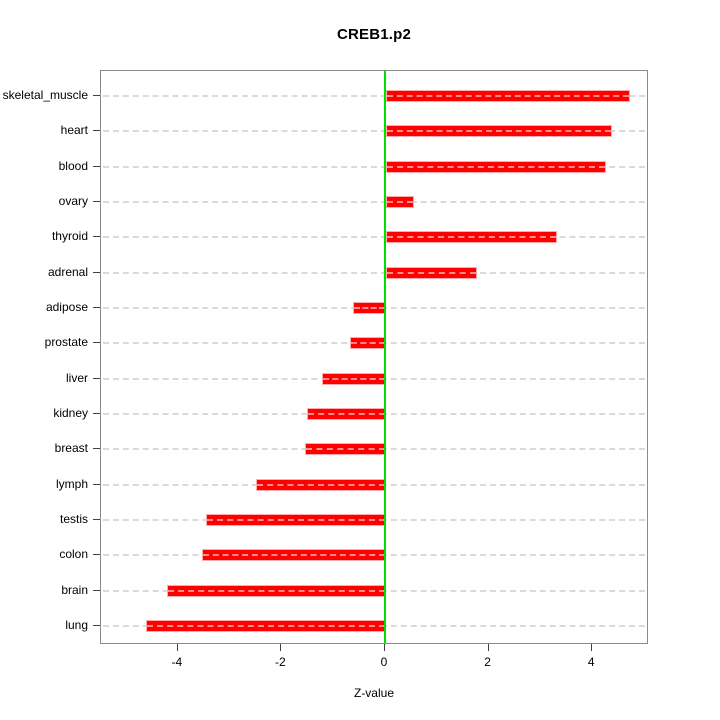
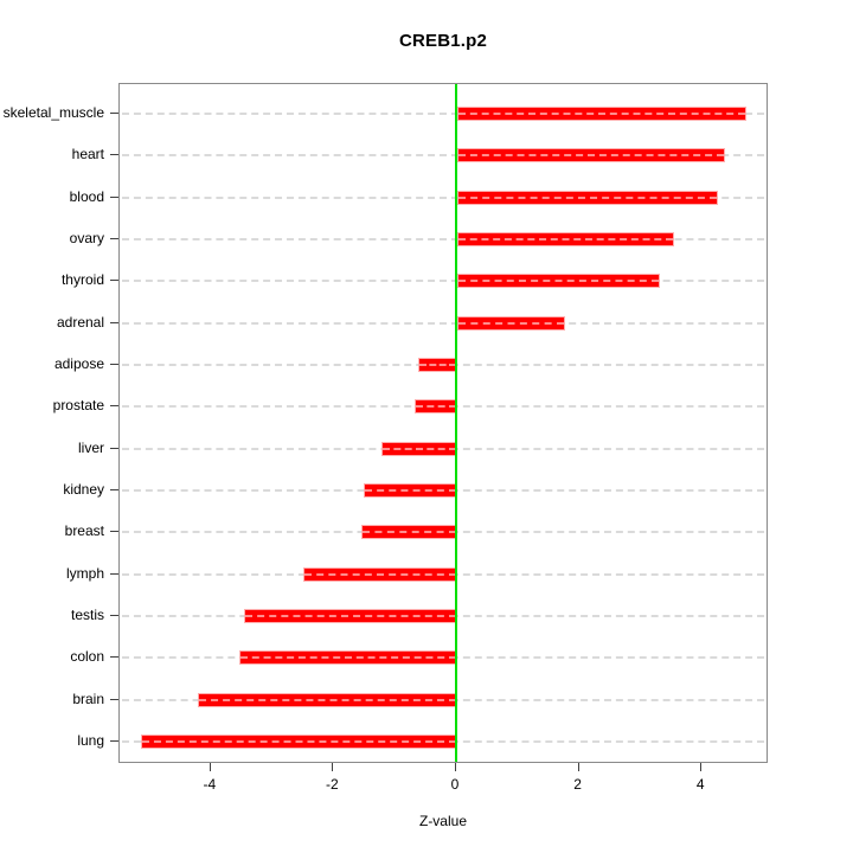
ovary: 0.5 -> 3.5
lung: -4.6 -> -5.1
